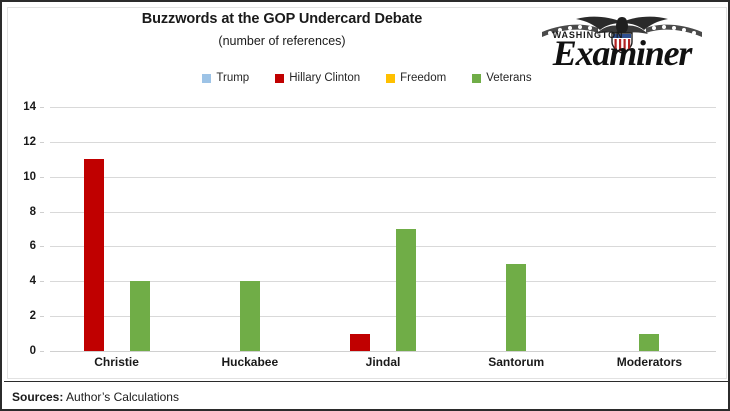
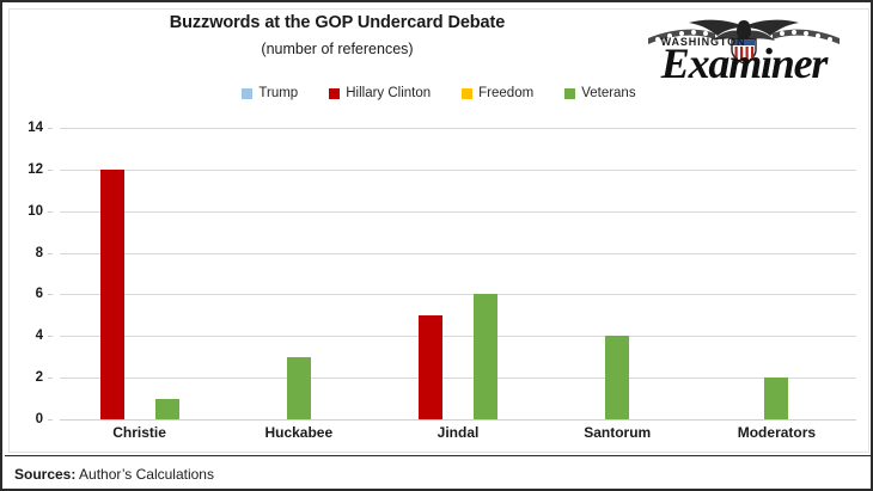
Hillary Clinton/Christie: 11 -> 12
Veterans/Christie: 4 -> 1
Veterans/Huckabee: 4 -> 3
Hillary Clinton/Jindal: 1 -> 5
Veterans/Jindal: 7 -> 6
Veterans/Santorum: 5 -> 4
Veterans/Moderators: 1 -> 2
